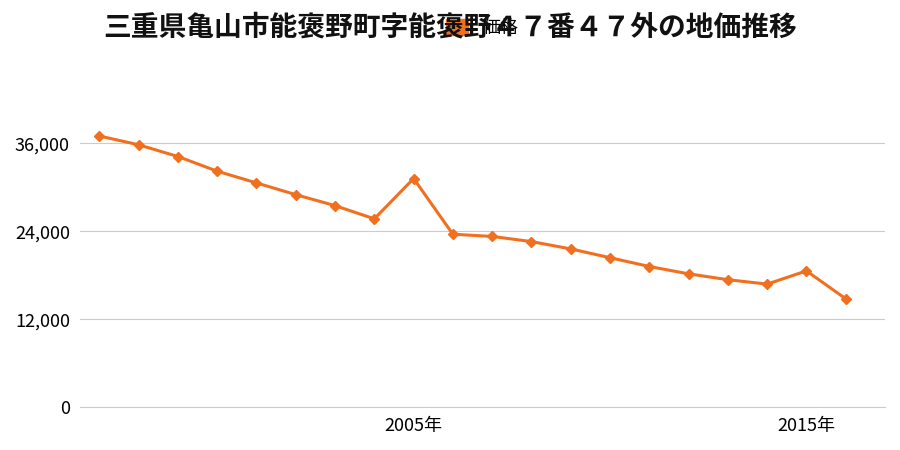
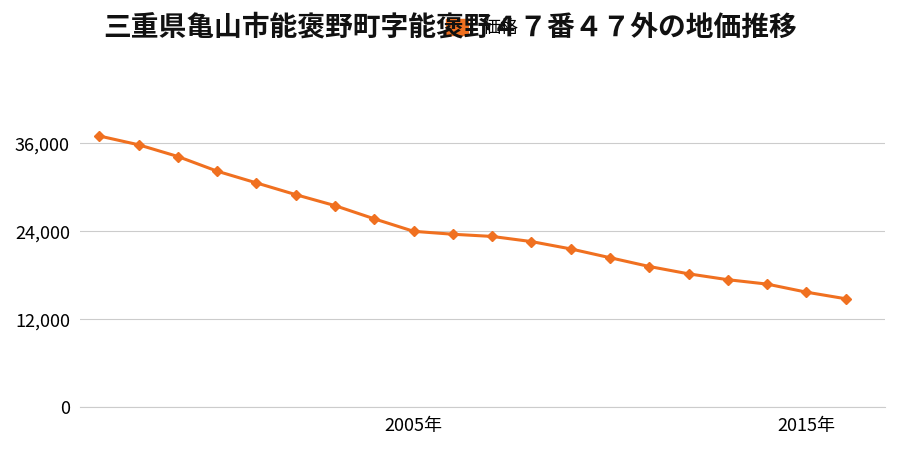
2005年: 31,200 -> 24,000
2015年: 18,600 -> 15,700
